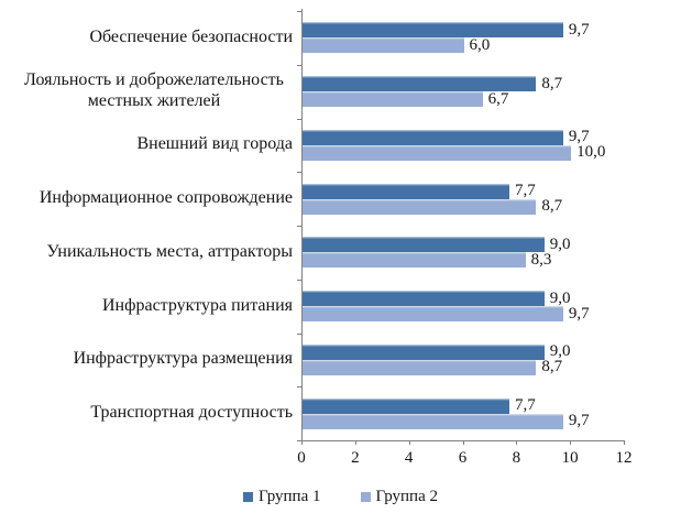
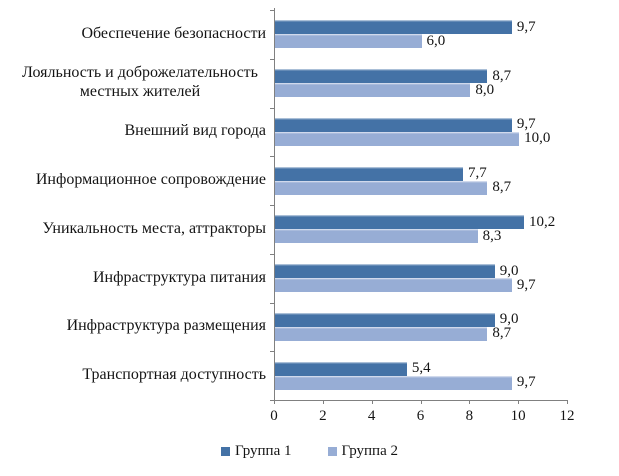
Группа 2/Лояльность и доброжелательность местных жителей: 6,7 -> 8,0
Группа 1/Уникальность места, аттракторы: 9,0 -> 10,2
Группа 1/Транспортная доступность: 7,7 -> 5,4
